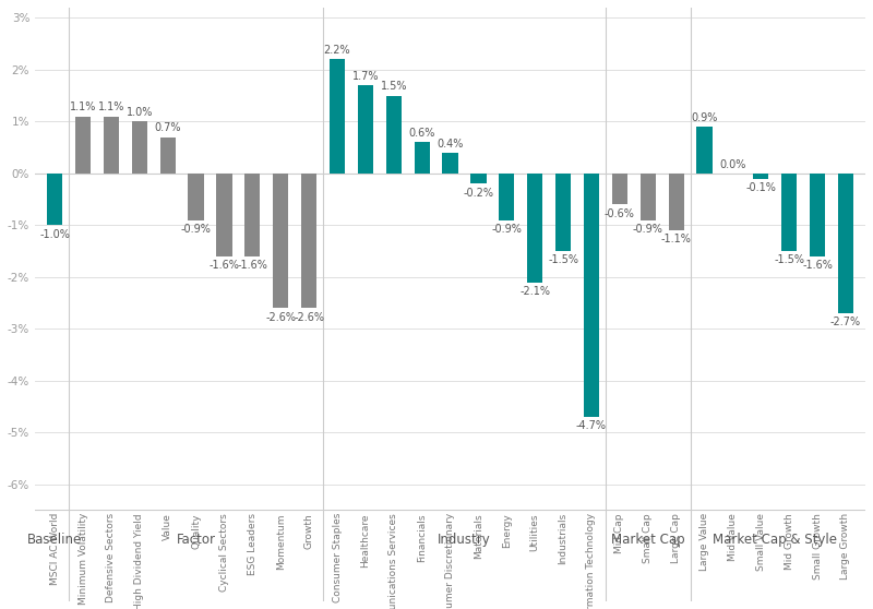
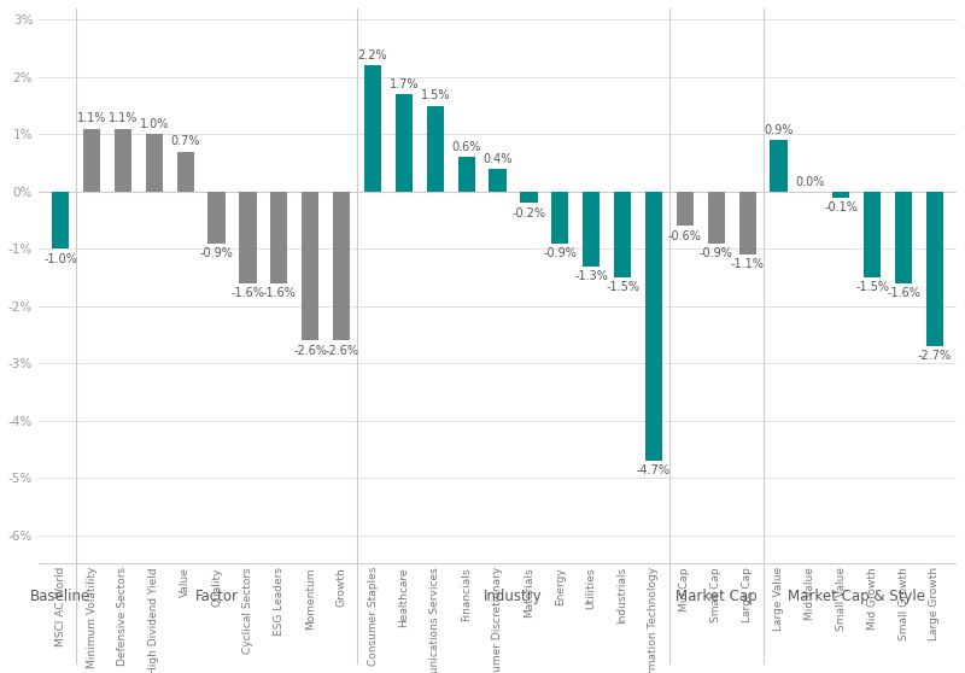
Utilities: -2.1% -> -1.3%
